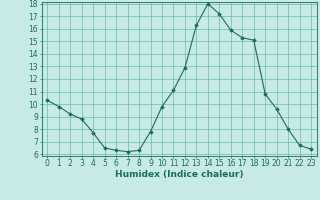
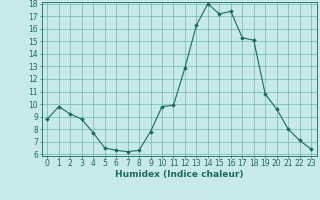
0: 10.3 -> 8.8
11: 11.1 -> 9.9
16: 15.9 -> 17.4
22: 6.7 -> 7.1
